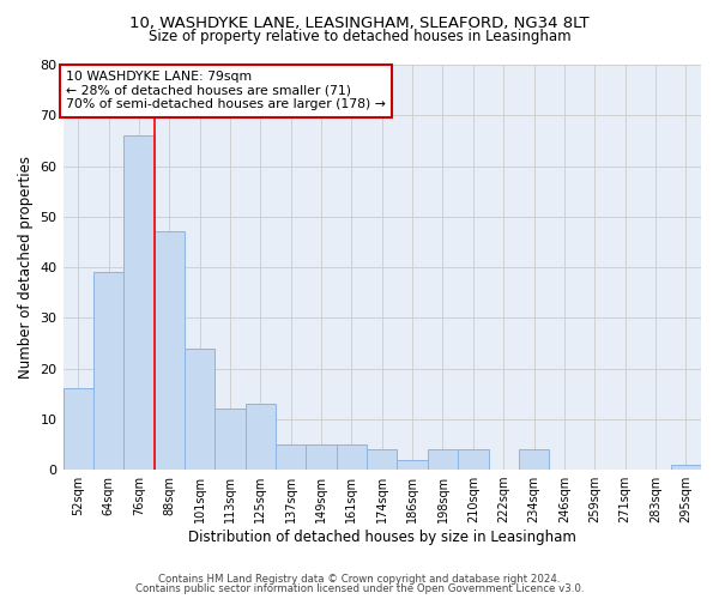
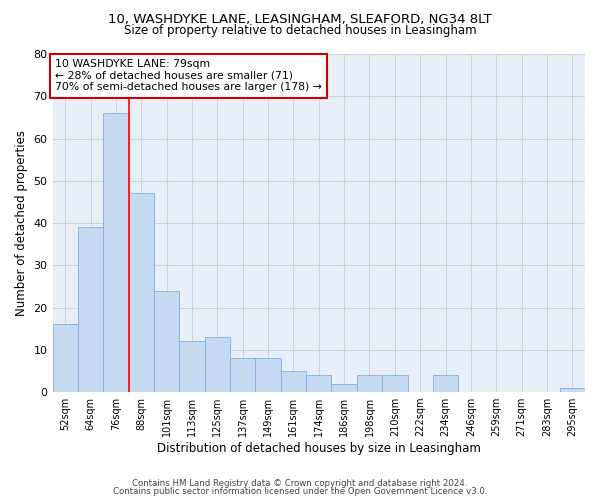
137sqm: 5 -> 8
149sqm: 5 -> 8
